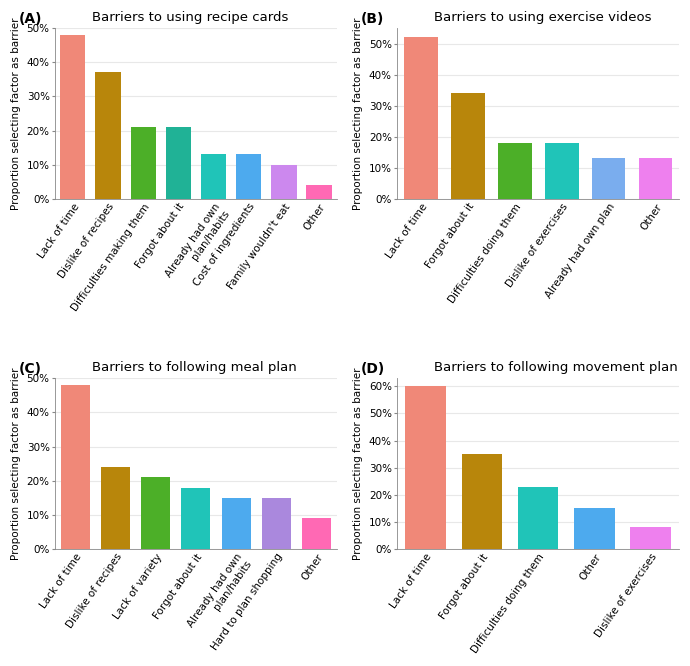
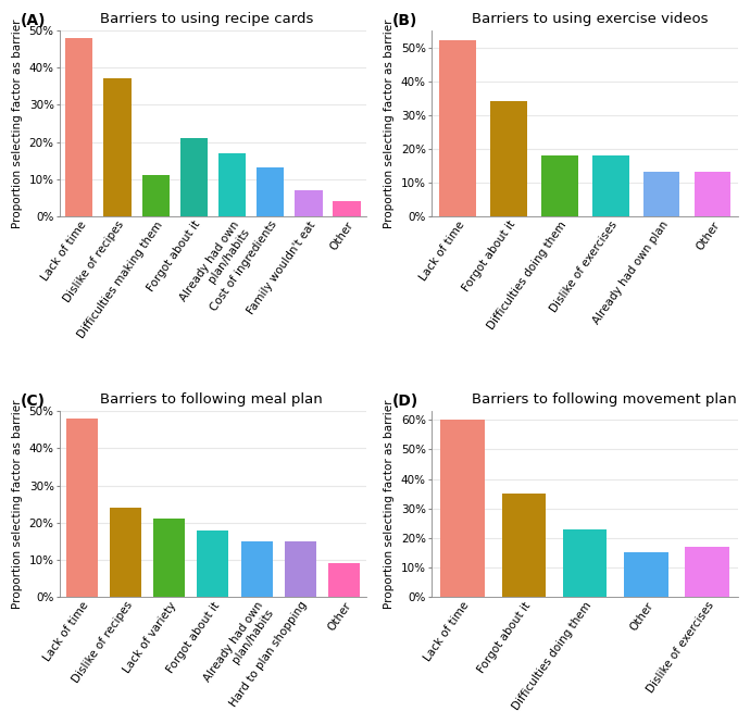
Barriers to using recipe cards/Difficulties making them: 21% -> 11%
Barriers to using recipe cards/Already had own plan/habits: 13% -> 17%
Barriers to using recipe cards/Family wouldn't eat: 10% -> 7%
Barriers to following movement plan/Dislike of exercises: 8% -> 17%
